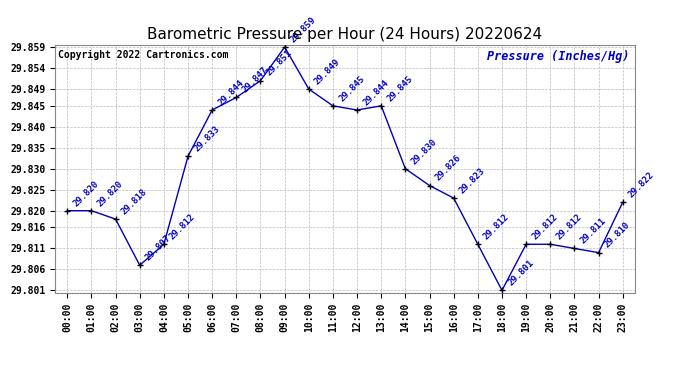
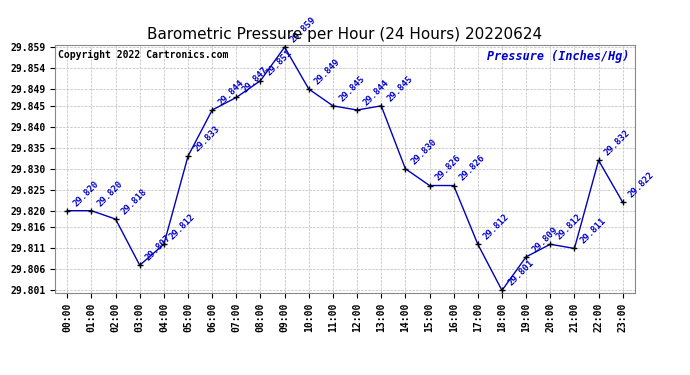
16:00: 29.823 -> 29.826
19:00: 29.812 -> 29.809
22:00: 29.810 -> 29.832
